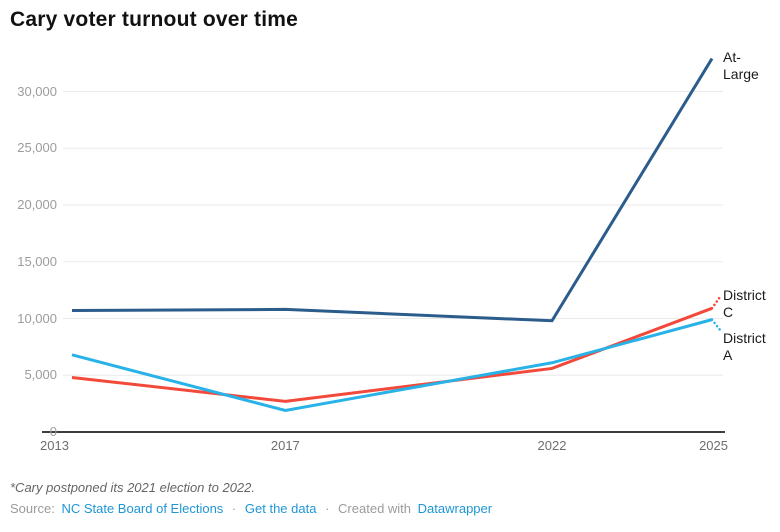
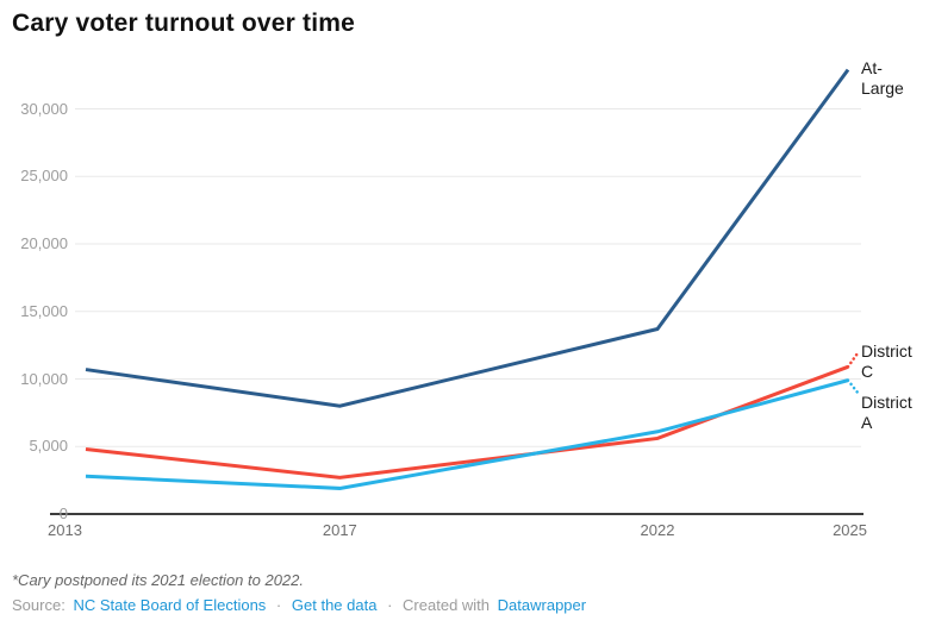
District A/2013: 6800 -> 2800
At-Large/2017: 10800 -> 8000
At-Large/2022: 9800 -> 13700
